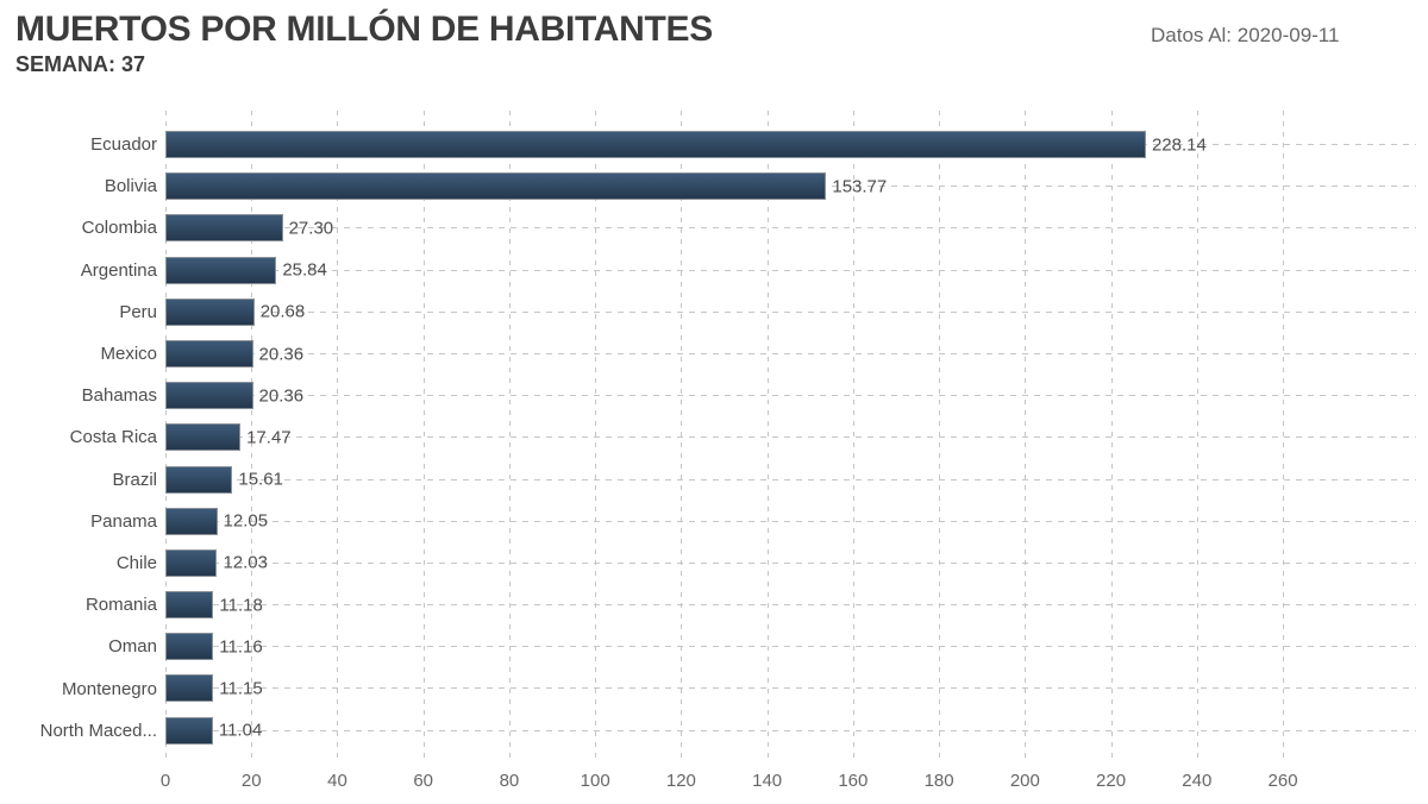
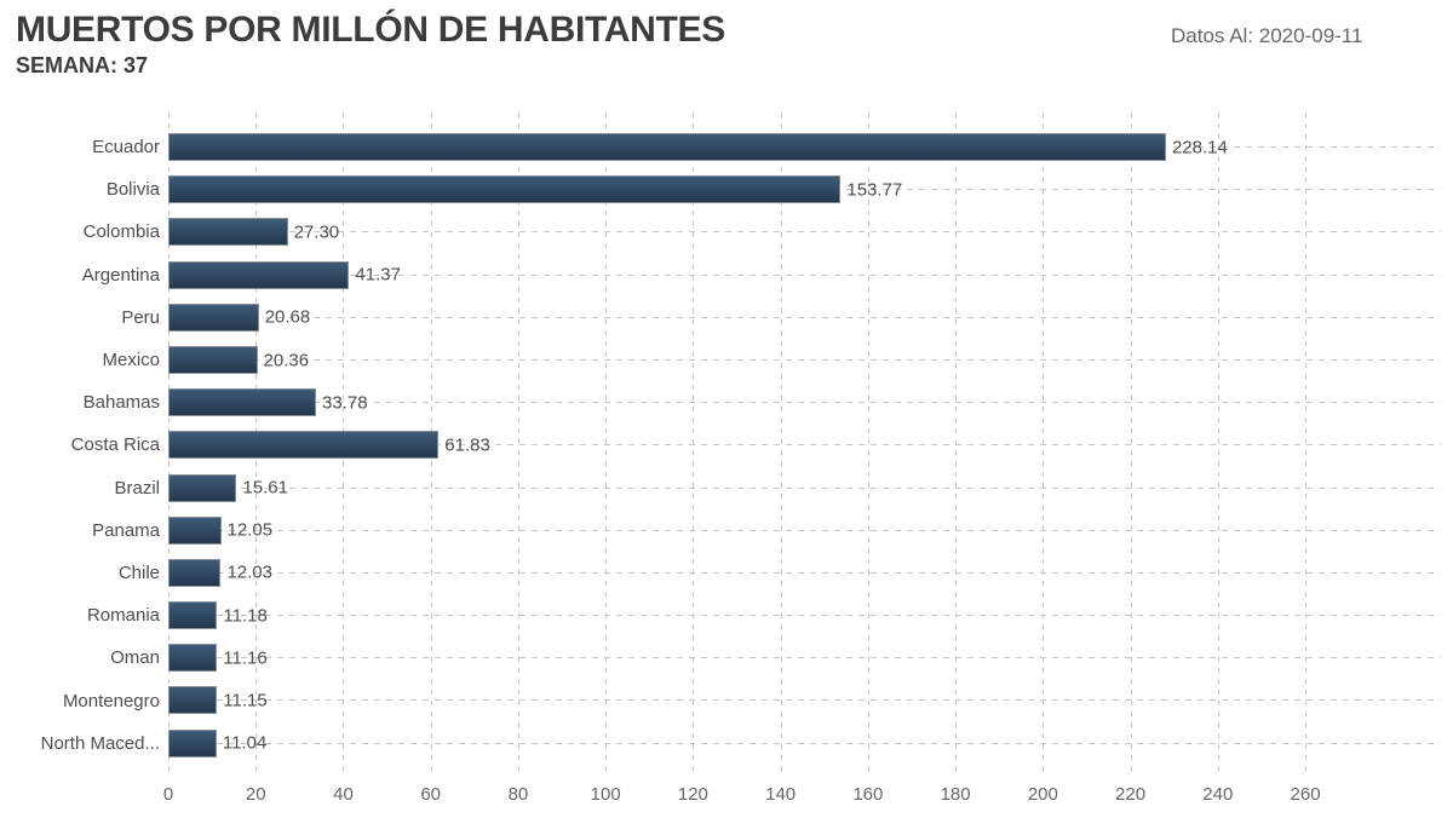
Argentina: 25.84 -> 41.37
Bahamas: 20.36 -> 33.78
Costa Rica: 17.47 -> 61.83
